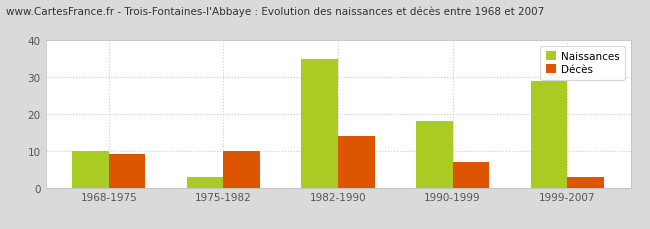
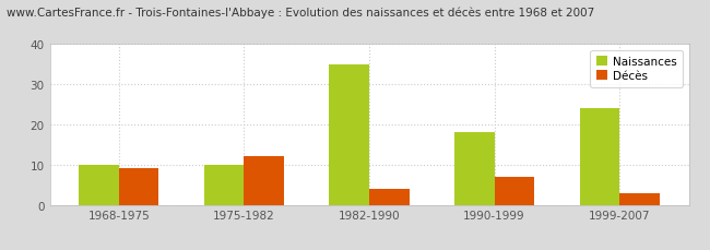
Naissances/1975-1982: 3 -> 10
Décès/1975-1982: 10 -> 12
Décès/1982-1990: 14 -> 4
Naissances/1999-2007: 29 -> 24
